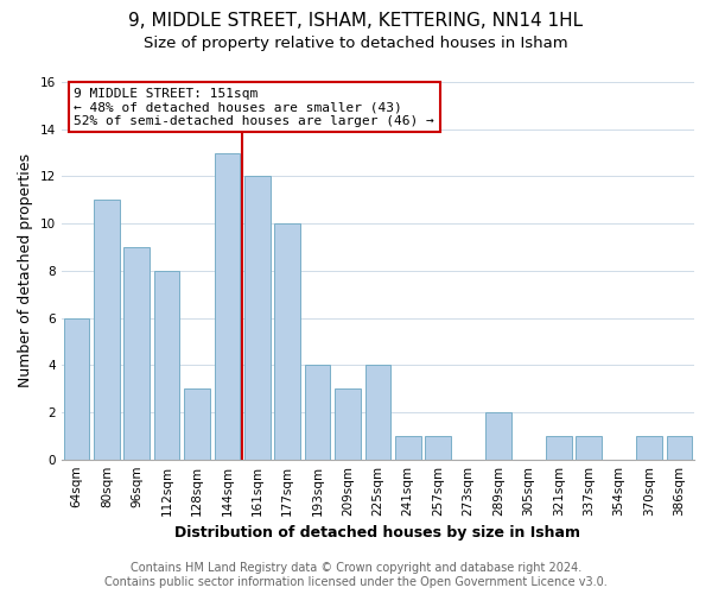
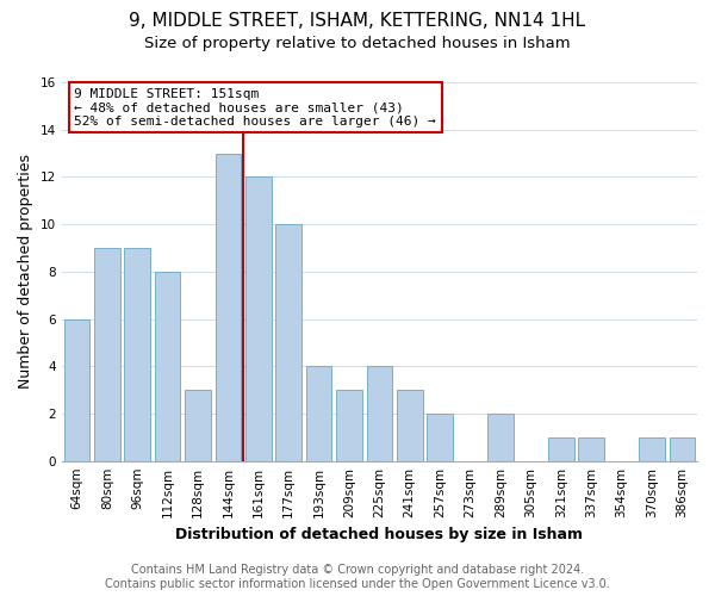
80sqm: 11 -> 9
241sqm: 1 -> 3
257sqm: 1 -> 2
